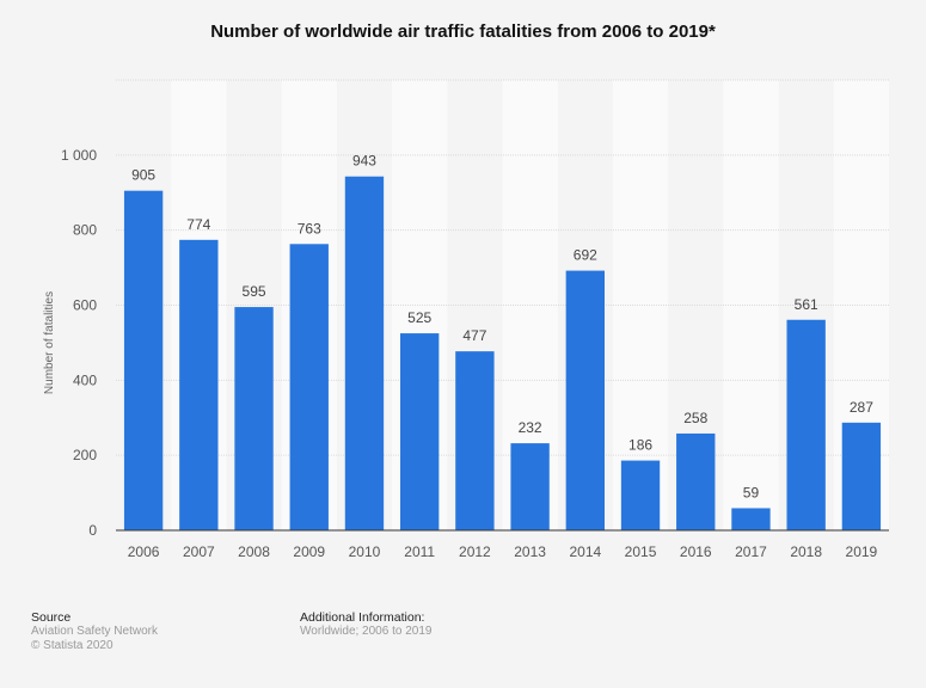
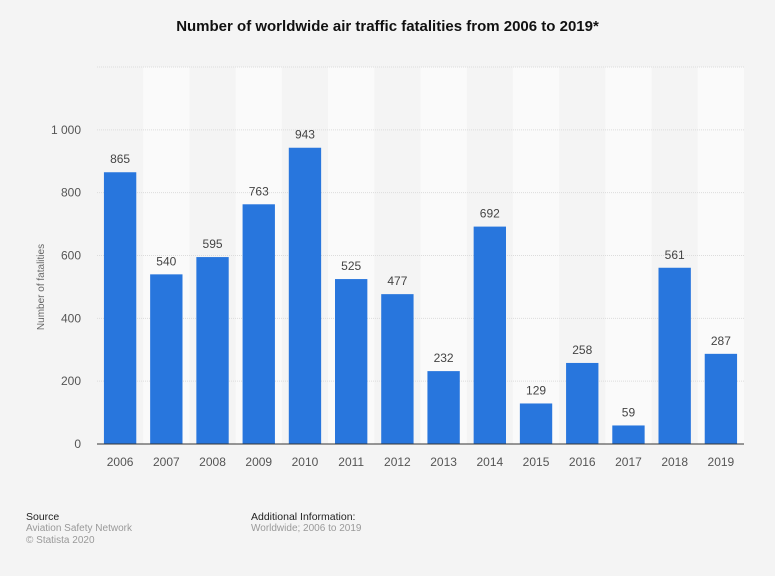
2006: 905 -> 865
2007: 774 -> 540
2015: 186 -> 129
